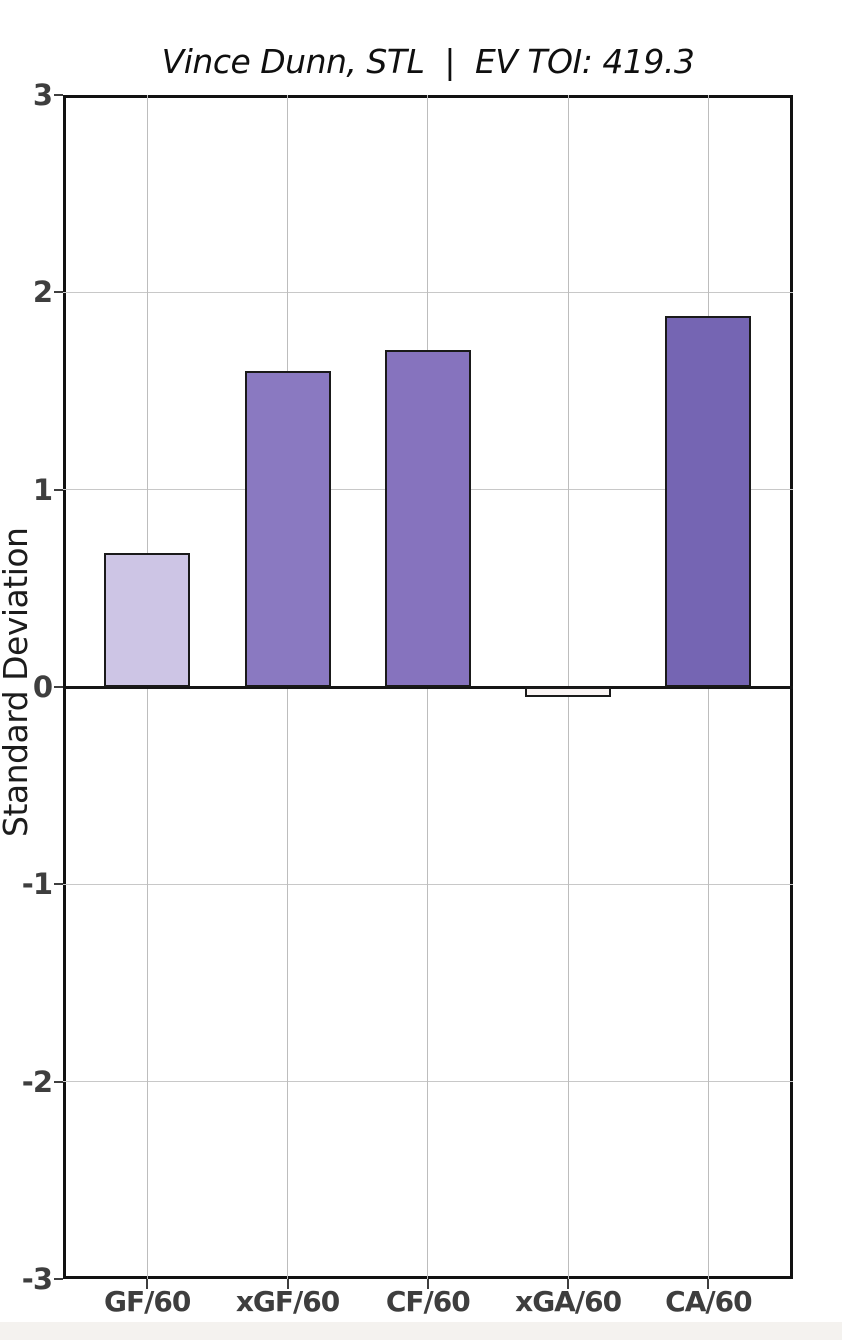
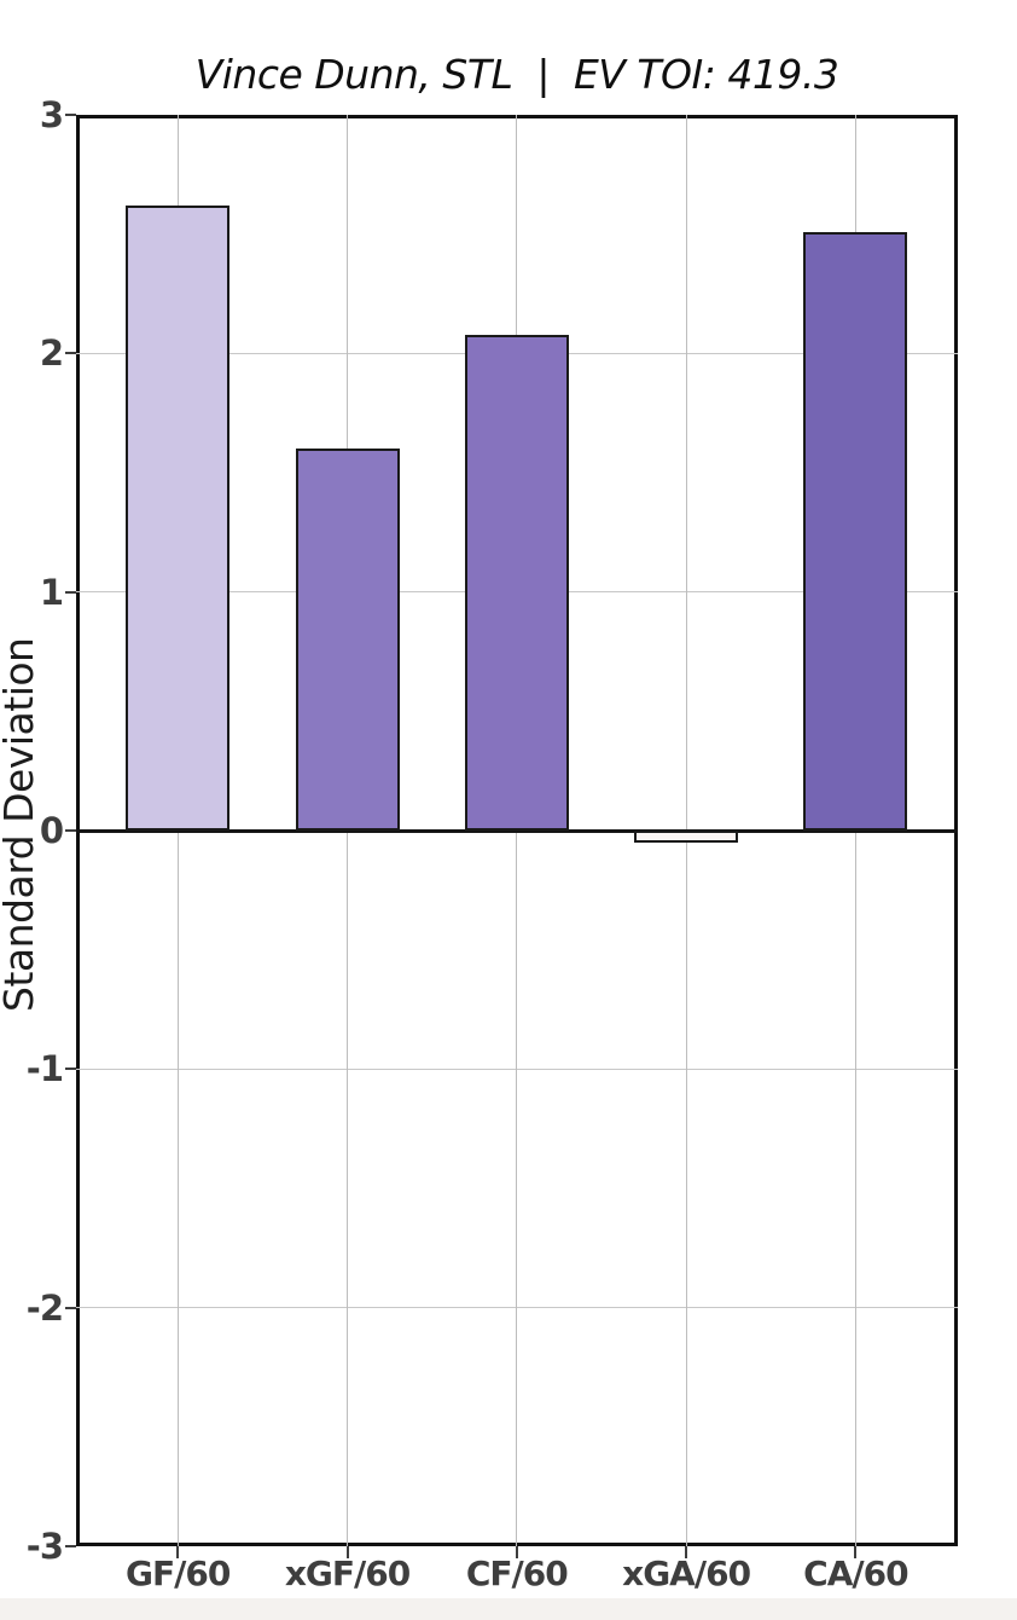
GF/60: 0.68 -> 2.62
CF/60: 1.71 -> 2.08
CA/60: 1.88 -> 2.51
